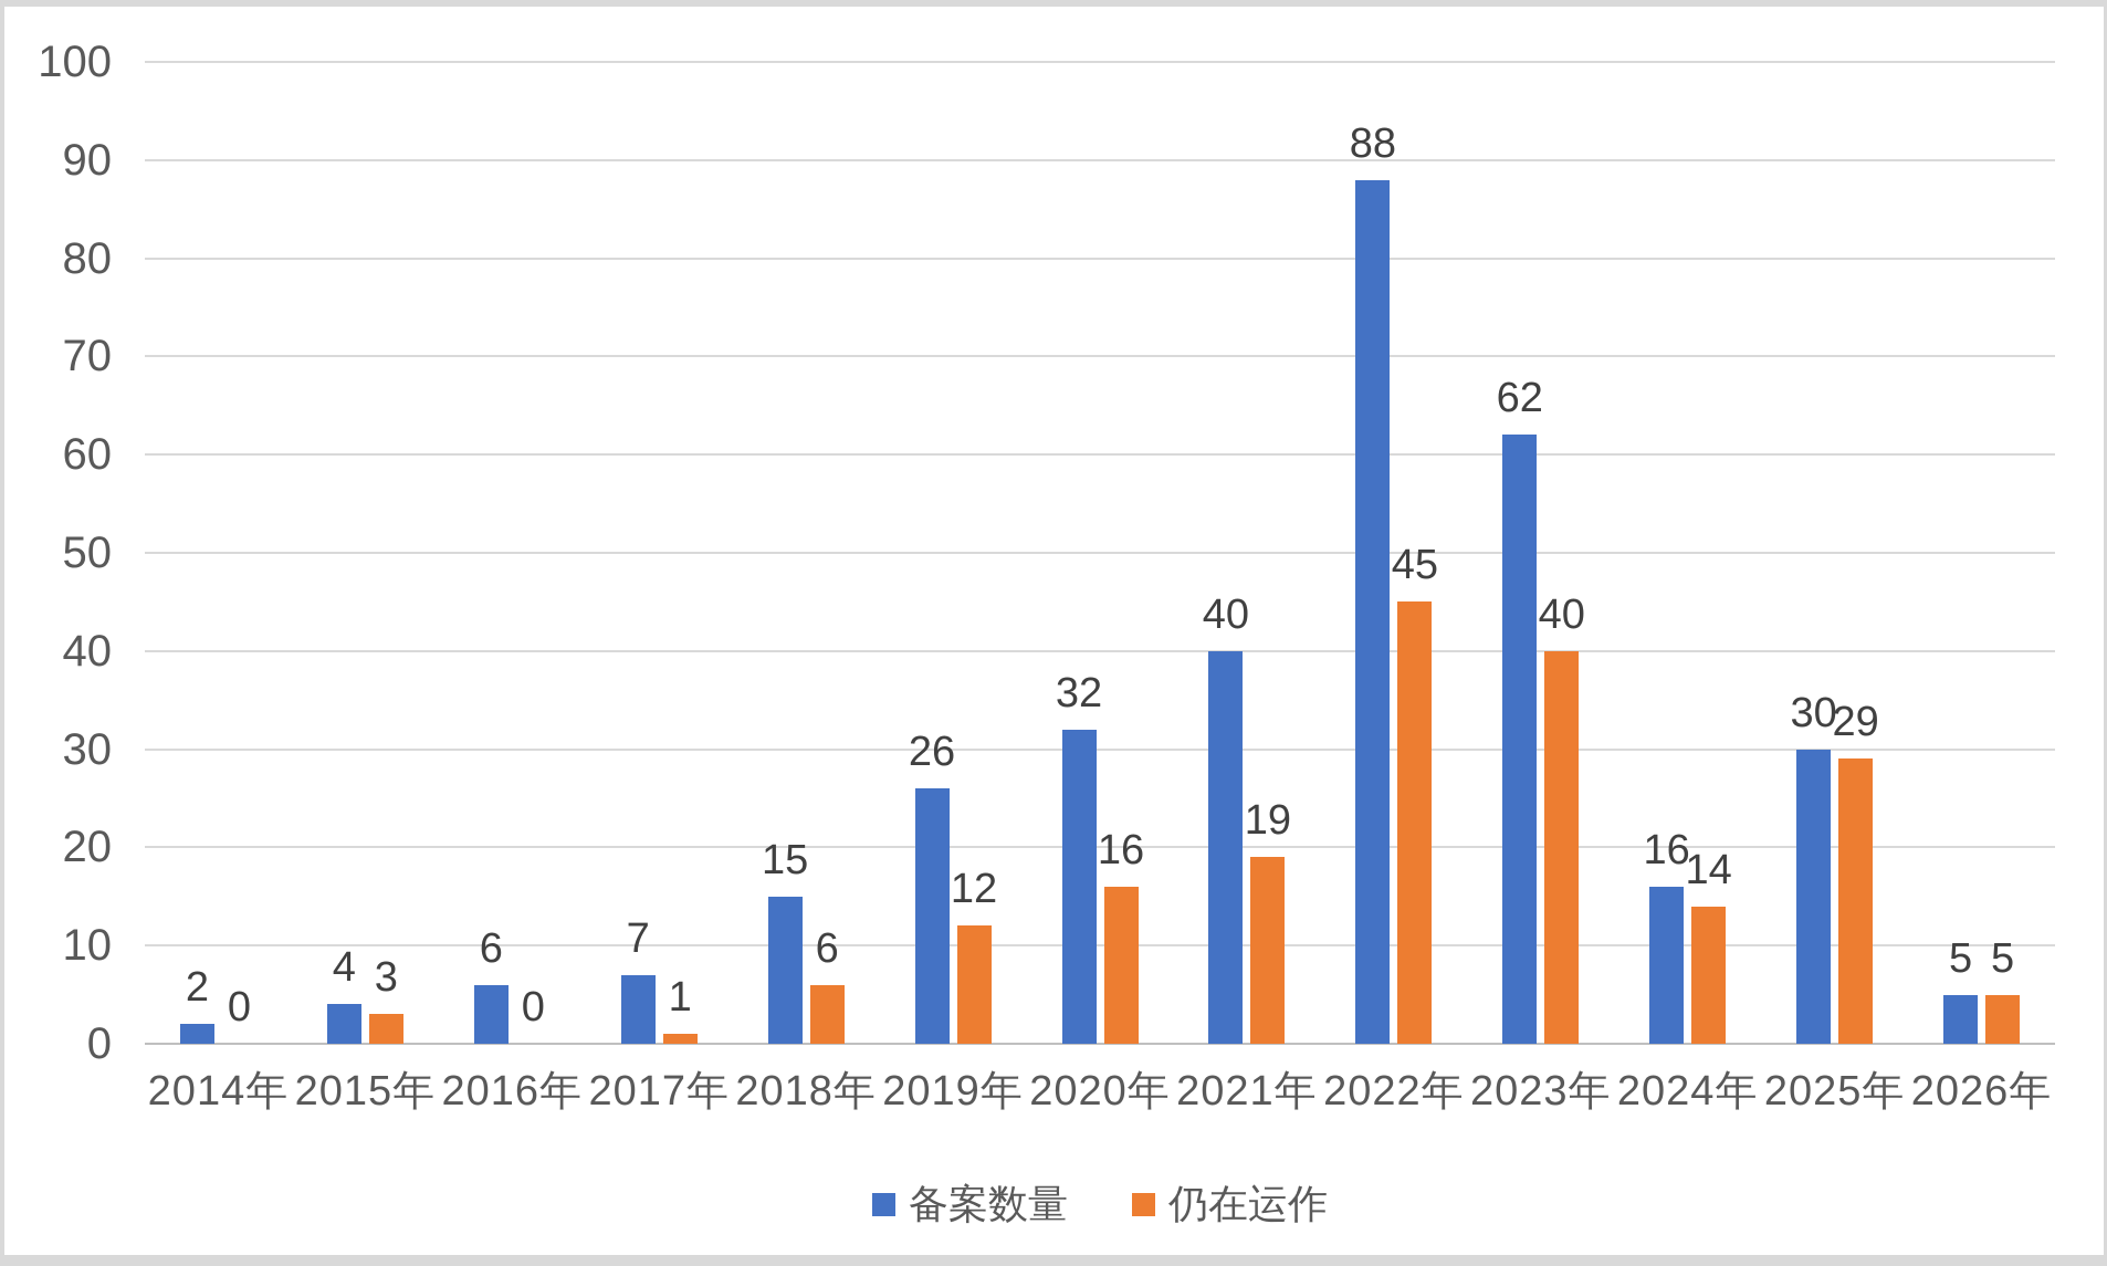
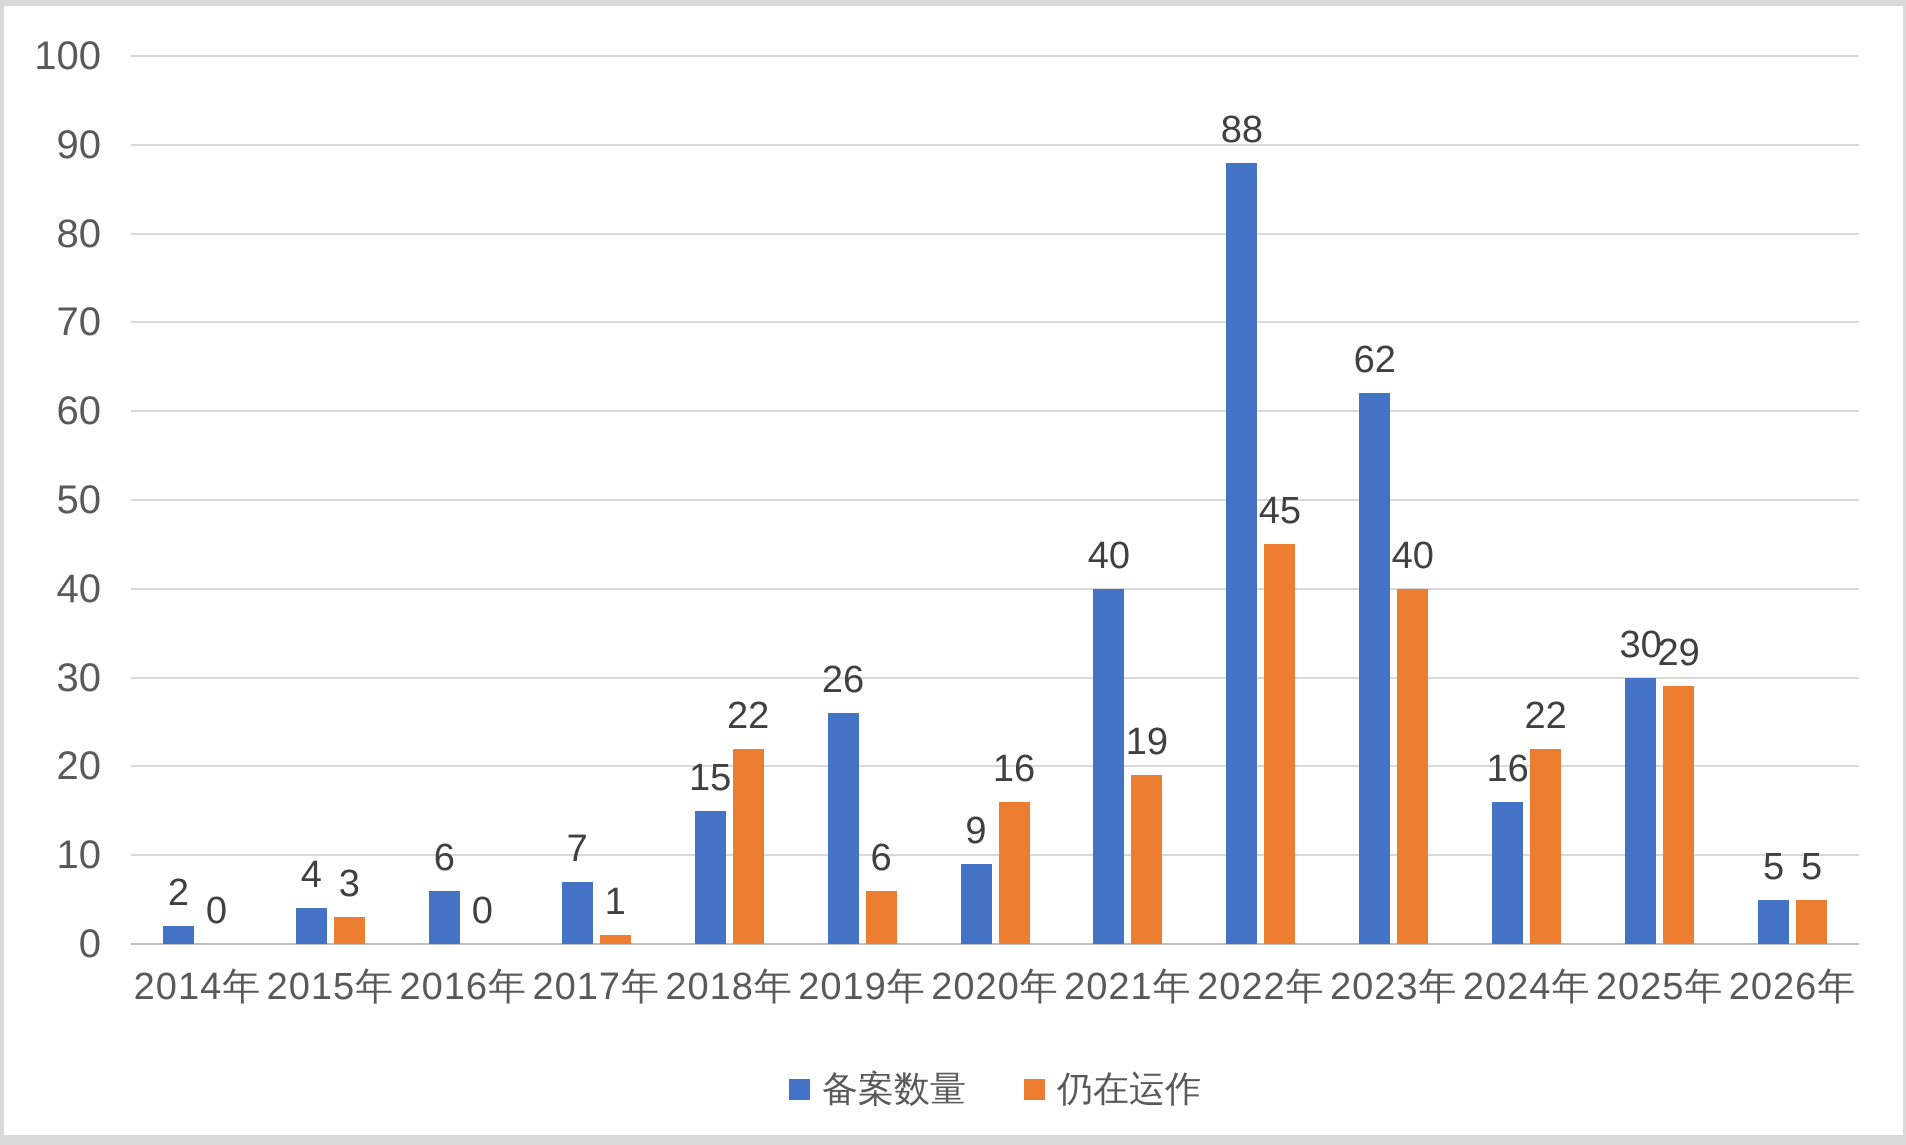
仍在运作/2018年: 6 -> 22
仍在运作/2019年: 12 -> 6
备案数量/2020年: 32 -> 9
仍在运作/2024年: 14 -> 22
